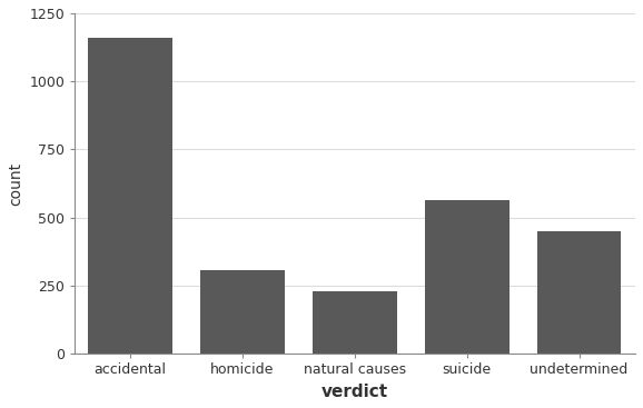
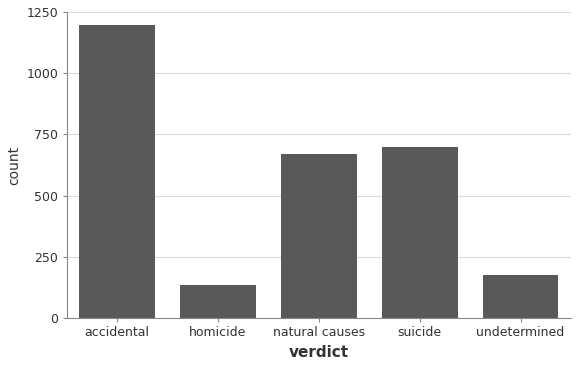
accidental: 1160 -> 1198
homicide: 305 -> 135
natural causes: 230 -> 672
suicide: 565 -> 700
undetermined: 450 -> 178
